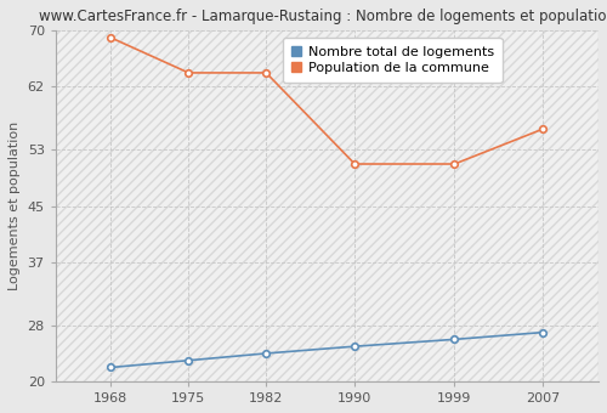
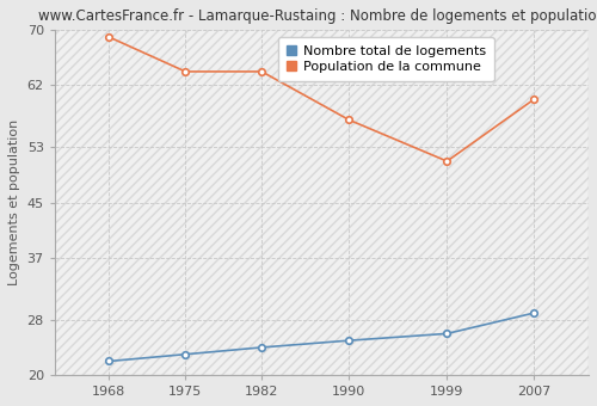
Population de la commune/1990: 51 -> 57
Nombre total de logements/2007: 27 -> 29
Population de la commune/2007: 56 -> 60
